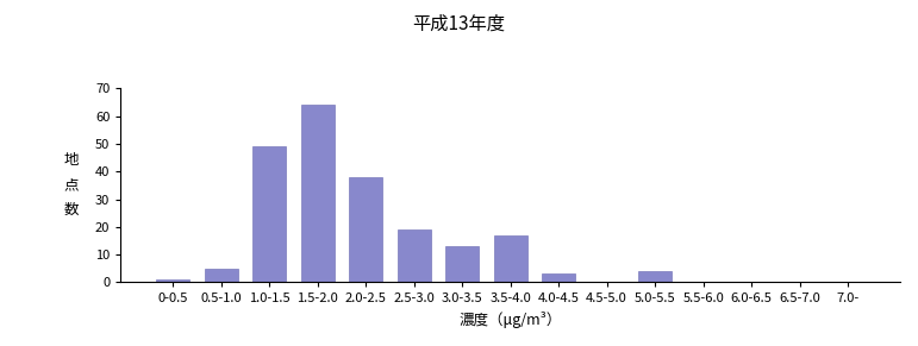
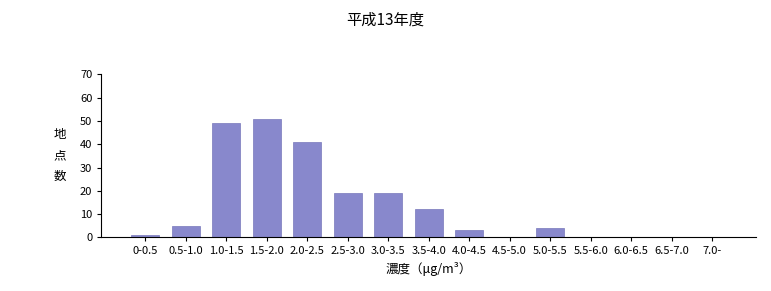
1.5-2.0: 64 -> 51
2.0-2.5: 38 -> 41
3.0-3.5: 13 -> 19
3.5-4.0: 17 -> 12
